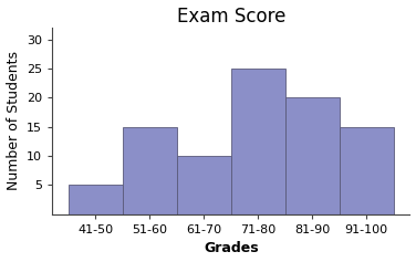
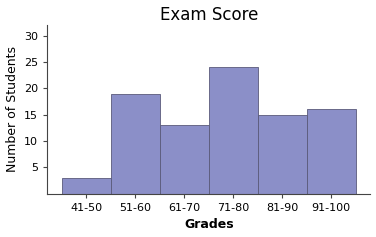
41-50: 5 -> 3
51-60: 15 -> 19
61-70: 10 -> 13
71-80: 25 -> 24
81-90: 20 -> 15
91-100: 15 -> 16
